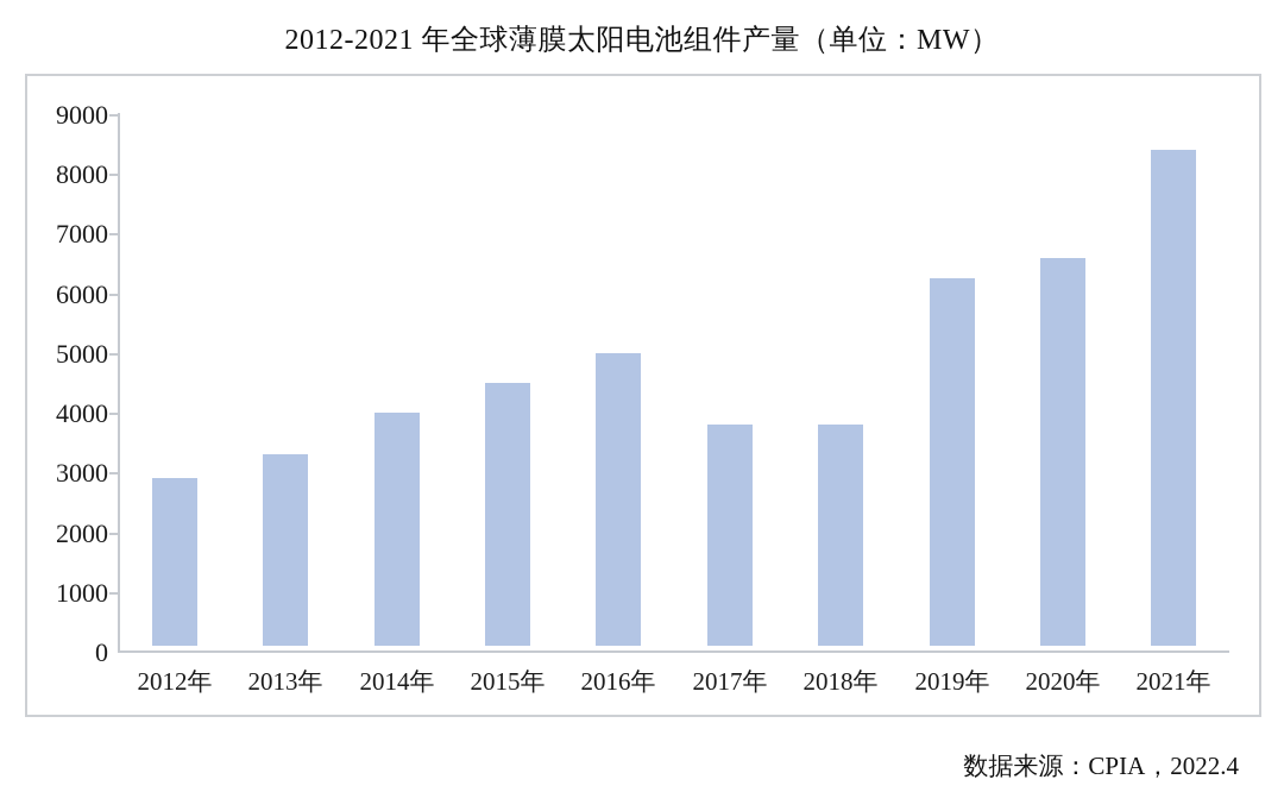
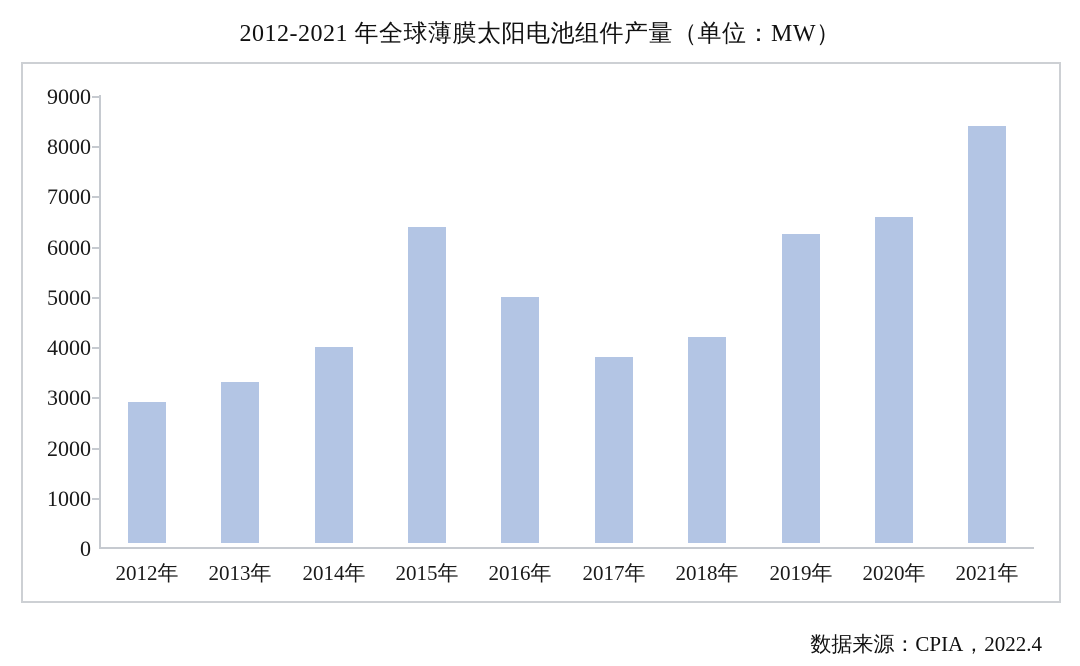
2015年: 4400 -> 6300
2018年: 3700 -> 4100
